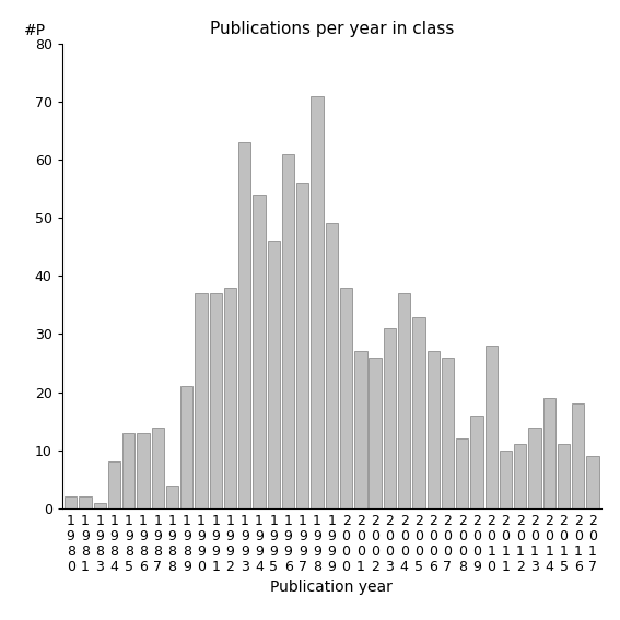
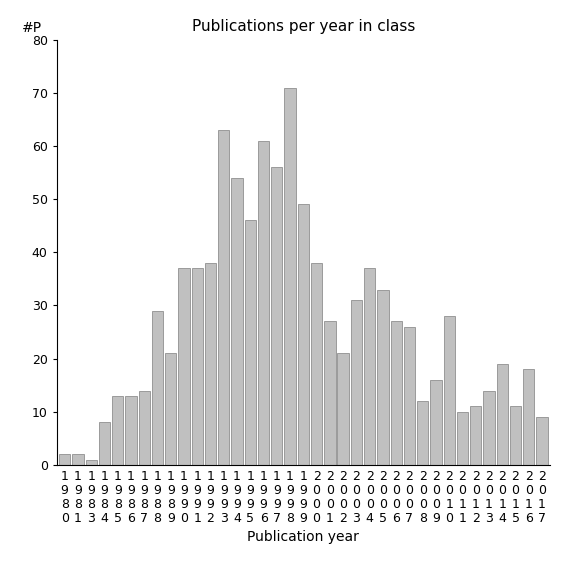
1 9 8 8: 4 -> 29
2 0 0 2: 26 -> 21
